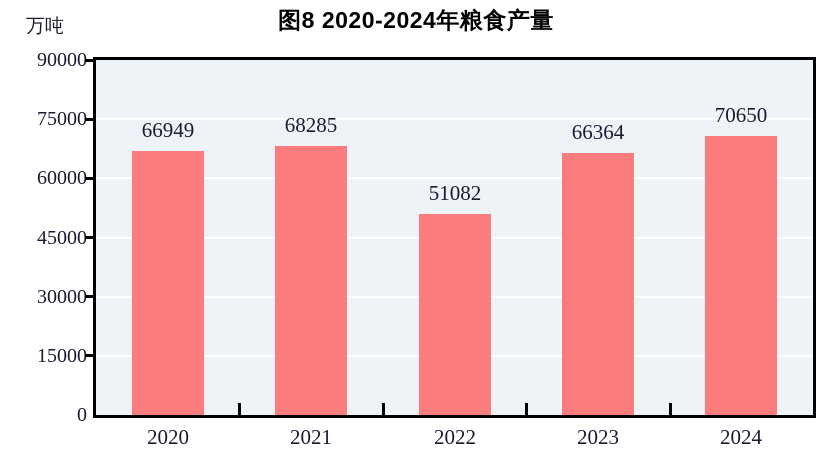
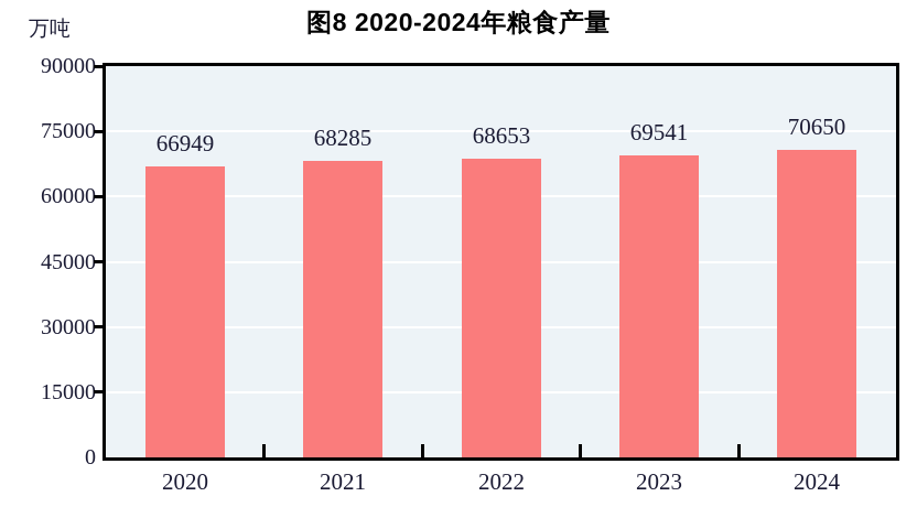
2022: 51082 -> 68653
2023: 66364 -> 69541
